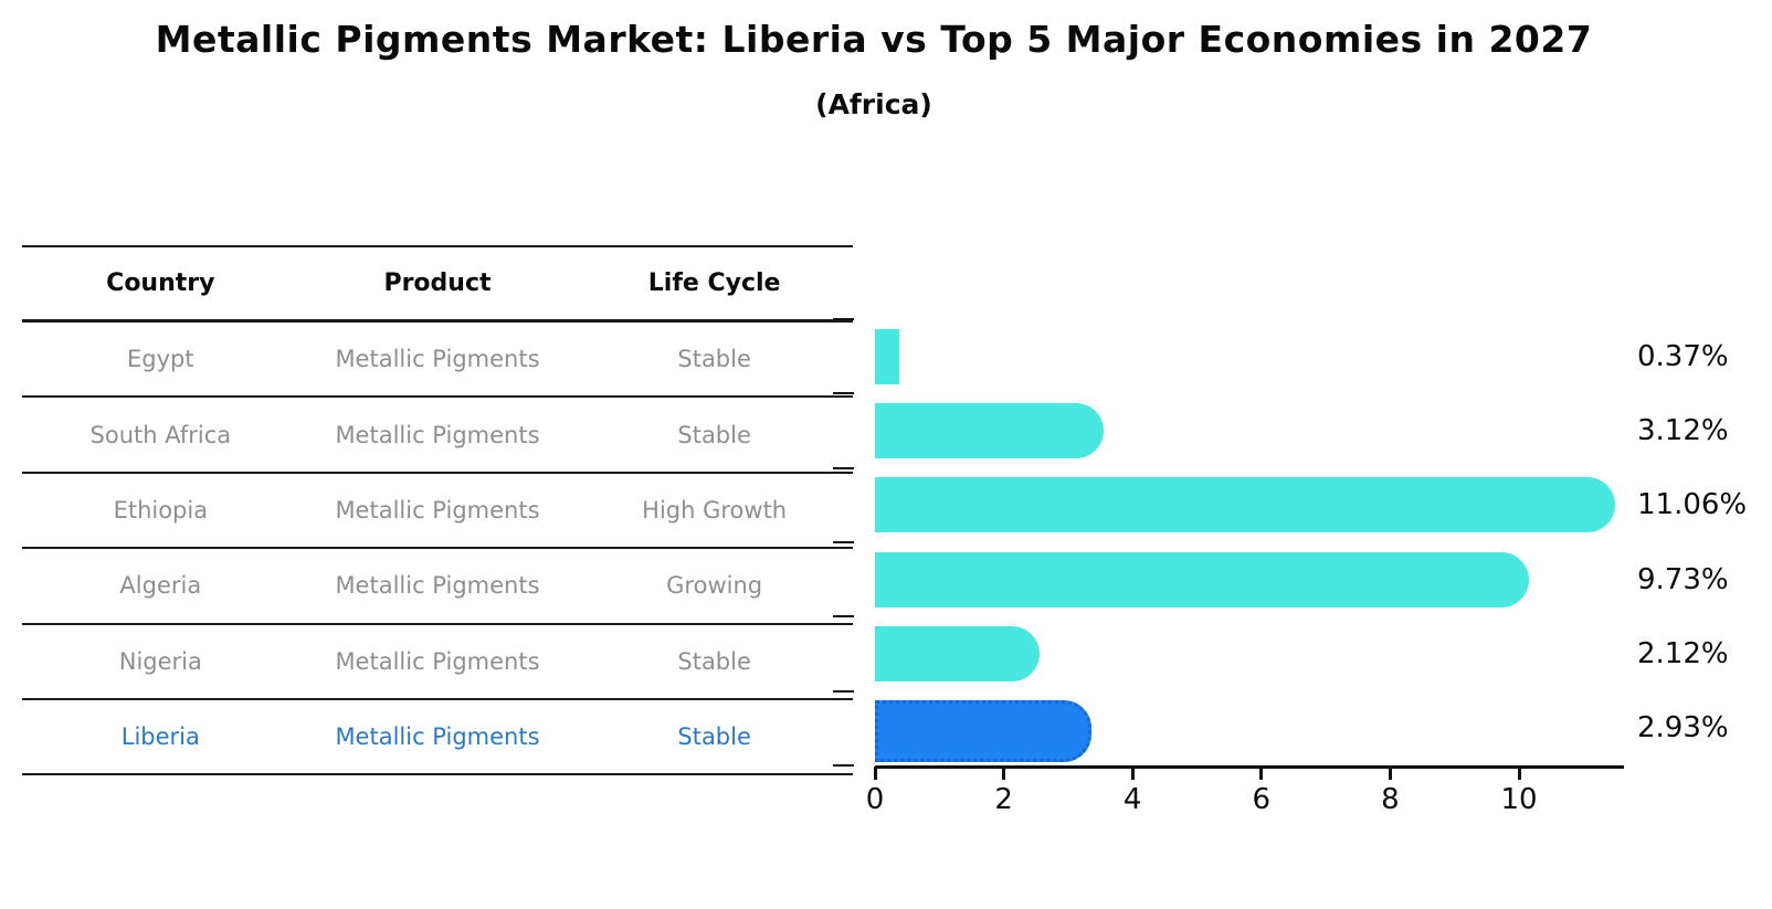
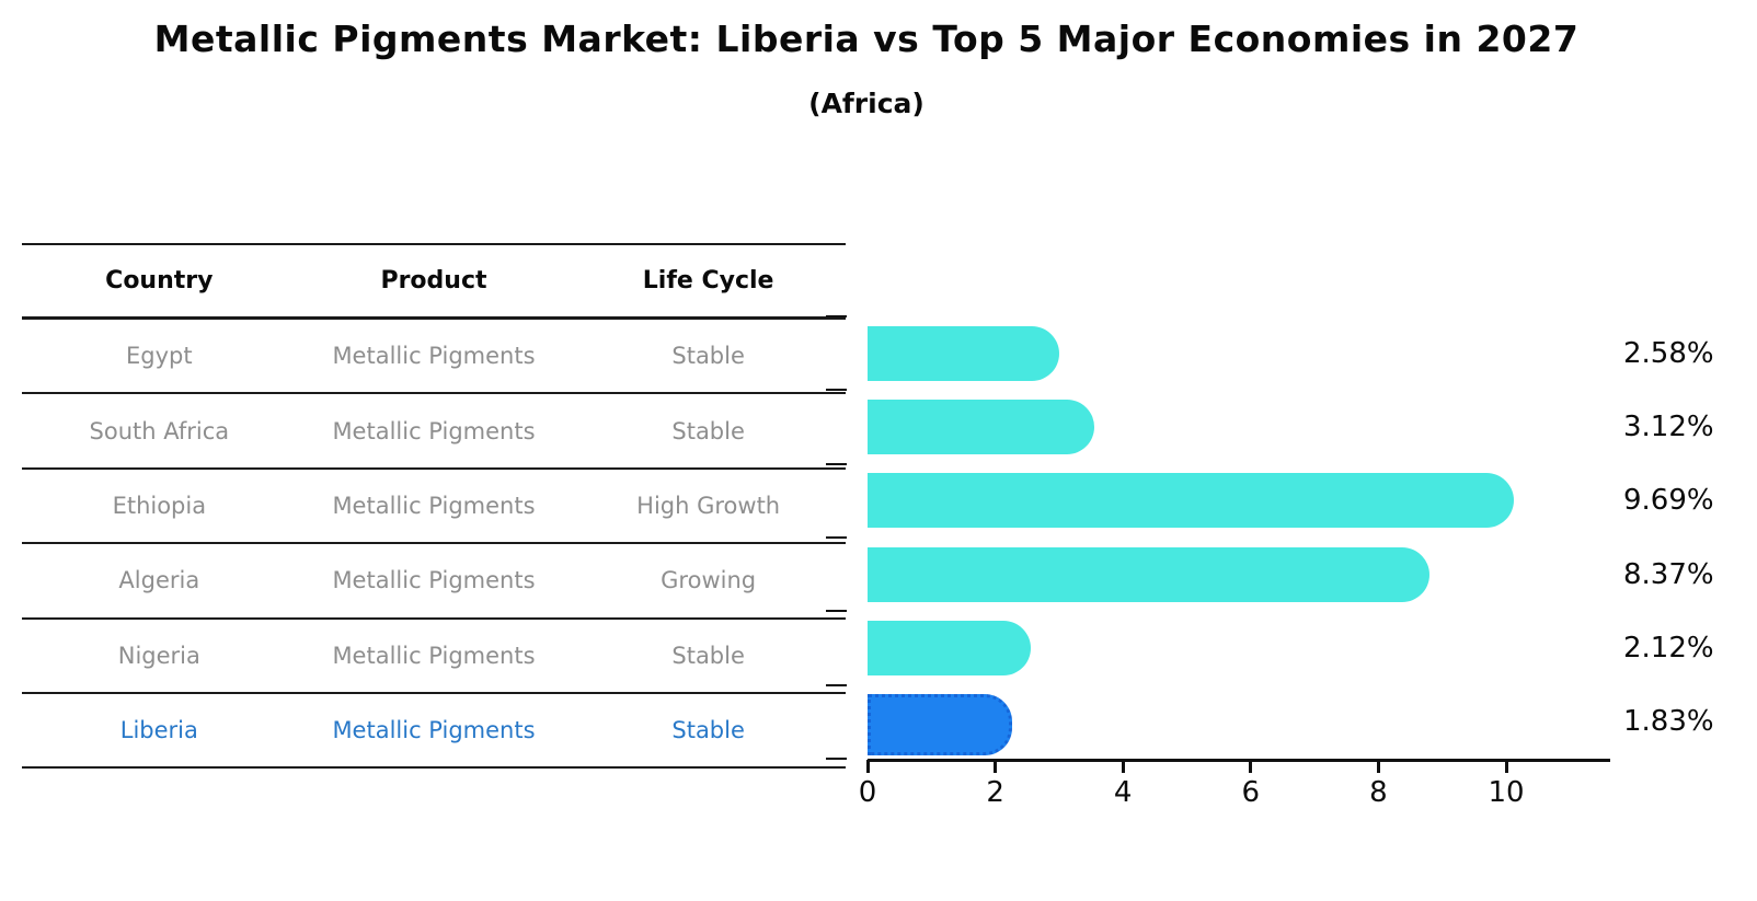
Egypt: 0.37% -> 2.58%
Ethiopia: 11.06% -> 9.69%
Algeria: 9.73% -> 8.37%
Liberia: 2.93% -> 1.83%
